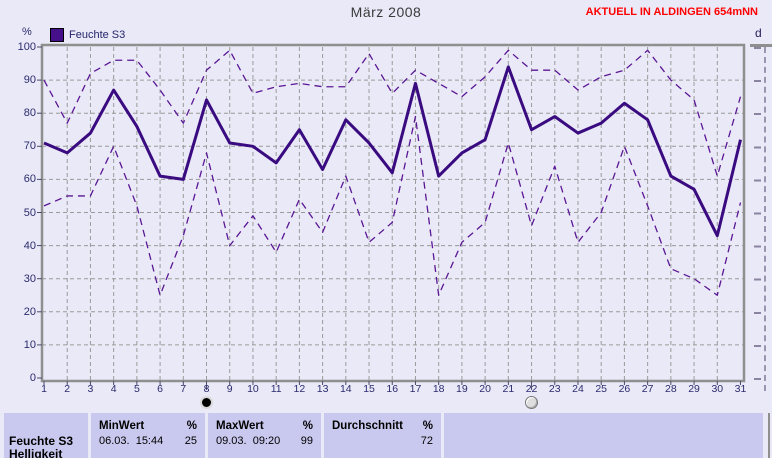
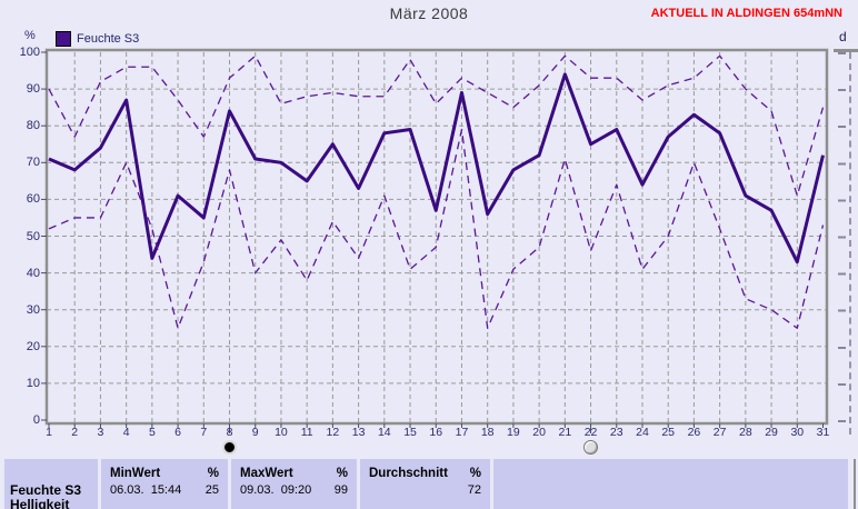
Feuchte S3/5: 76 -> 44
Feuchte S3/7: 60 -> 55
Feuchte S3/15: 71 -> 79
Feuchte S3/16: 62 -> 57
Feuchte S3/18: 61 -> 56
Feuchte S3/24: 74 -> 64
